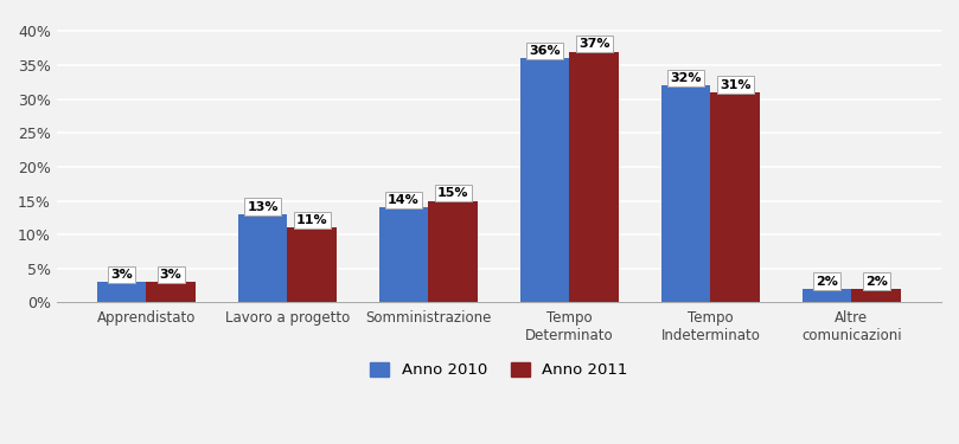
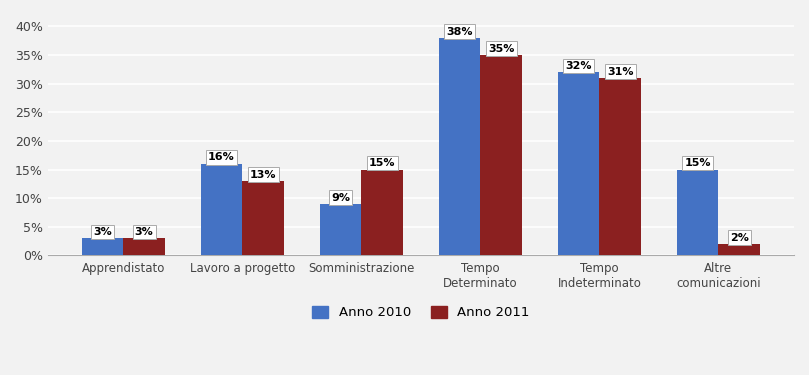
Anno 2010/Lavoro a progetto: 13% -> 16%
Anno 2011/Lavoro a progetto: 11% -> 13%
Anno 2010/Somministrazione: 14% -> 9%
Anno 2010/Tempo Determinato: 36% -> 38%
Anno 2011/Tempo Determinato: 37% -> 35%
Anno 2010/Altre comunicazioni: 2% -> 15%
